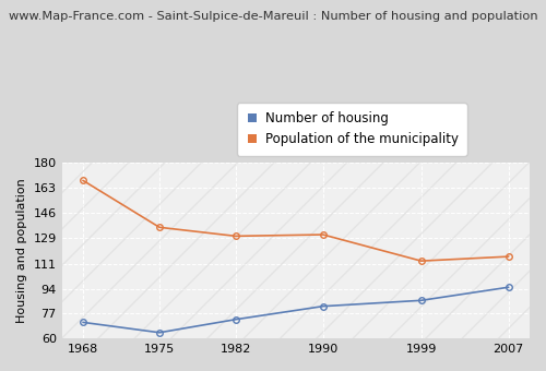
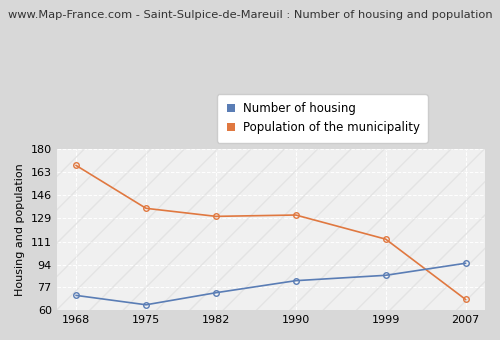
Population of the municipality/2007: 116 -> 68
